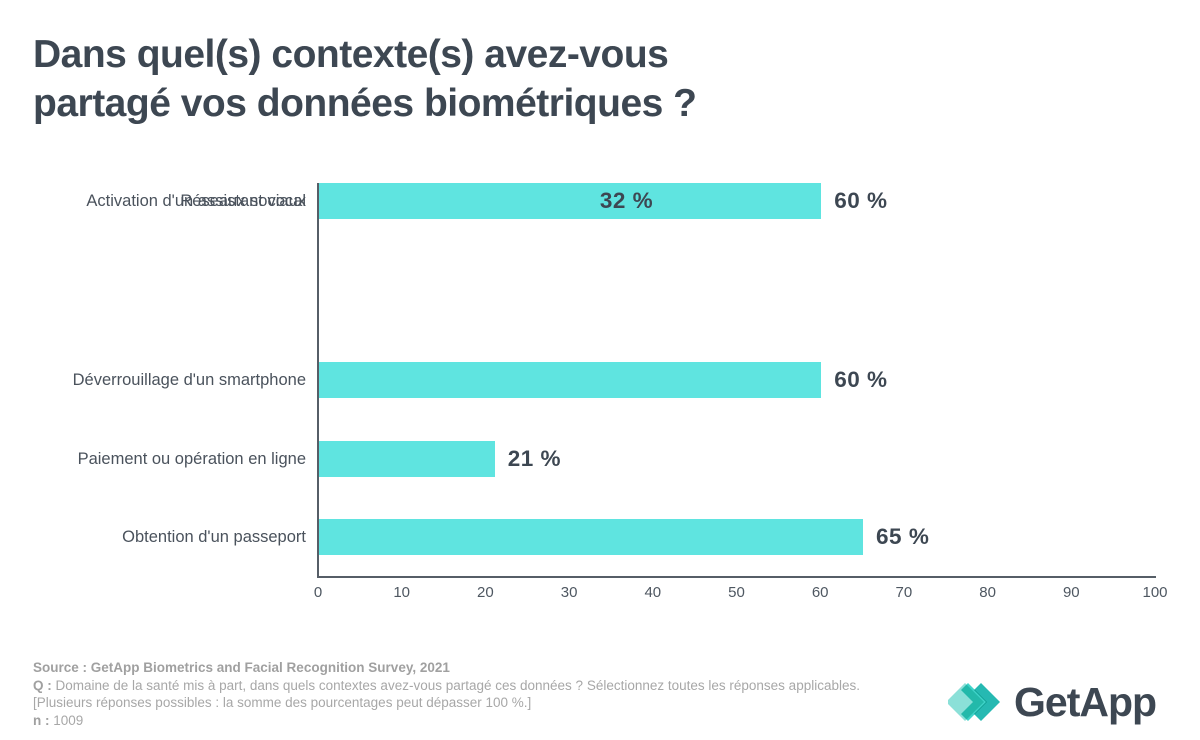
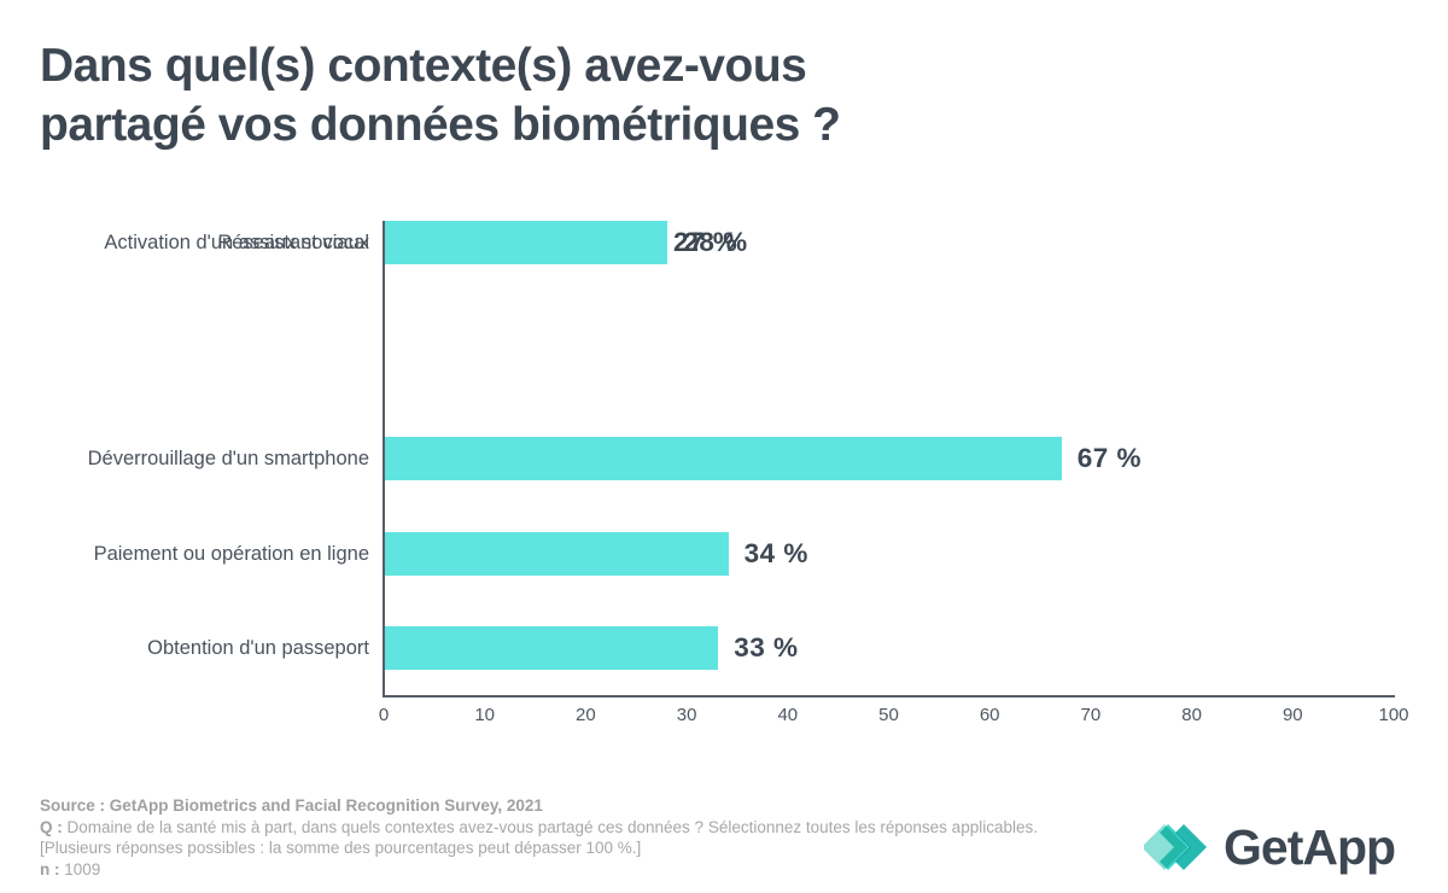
Déverrouillage d'un smartphone: 60 -> 67
Paiement ou opération en ligne: 21 -> 34
Obtention d'un passeport: 65 -> 33
Réseaux sociaux: 60 -> 28
Activation d'un assistant vocal: 32 -> 27
